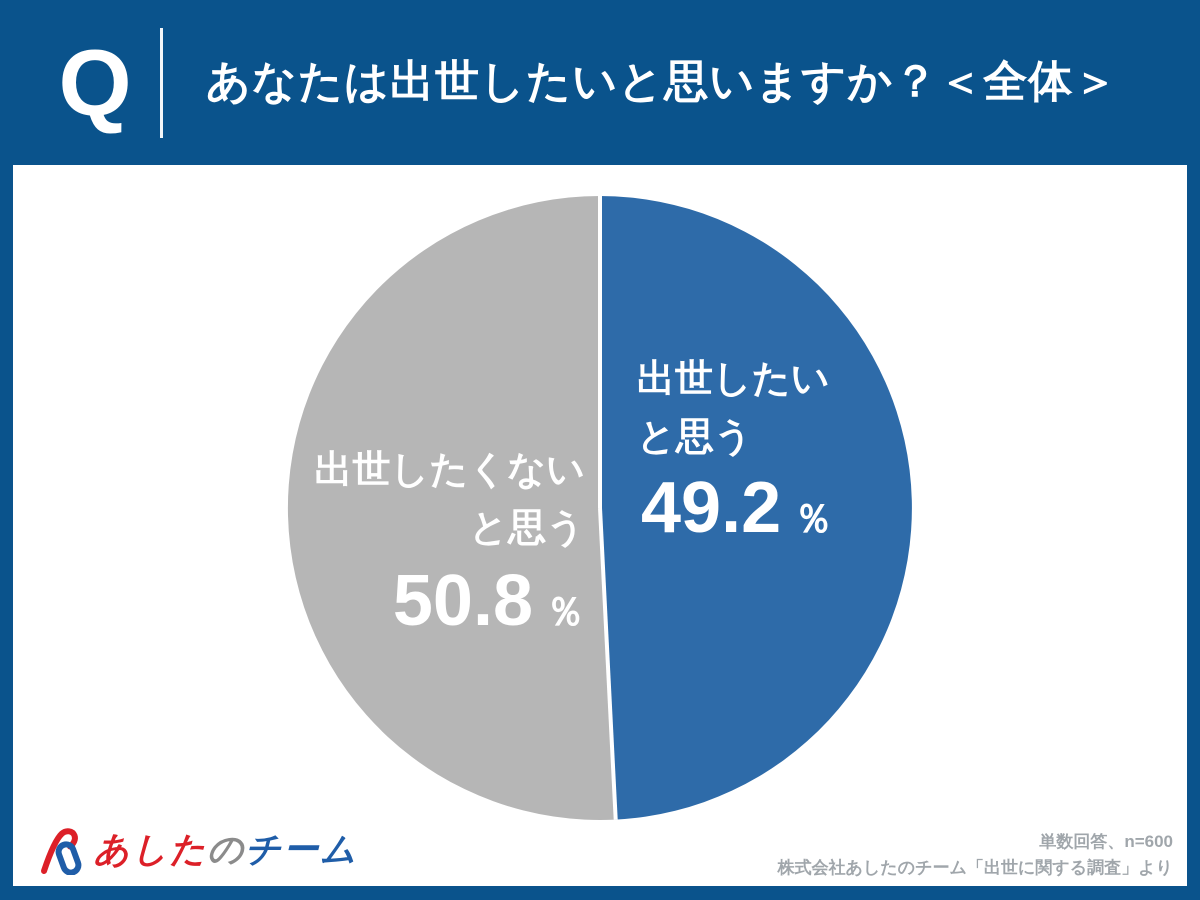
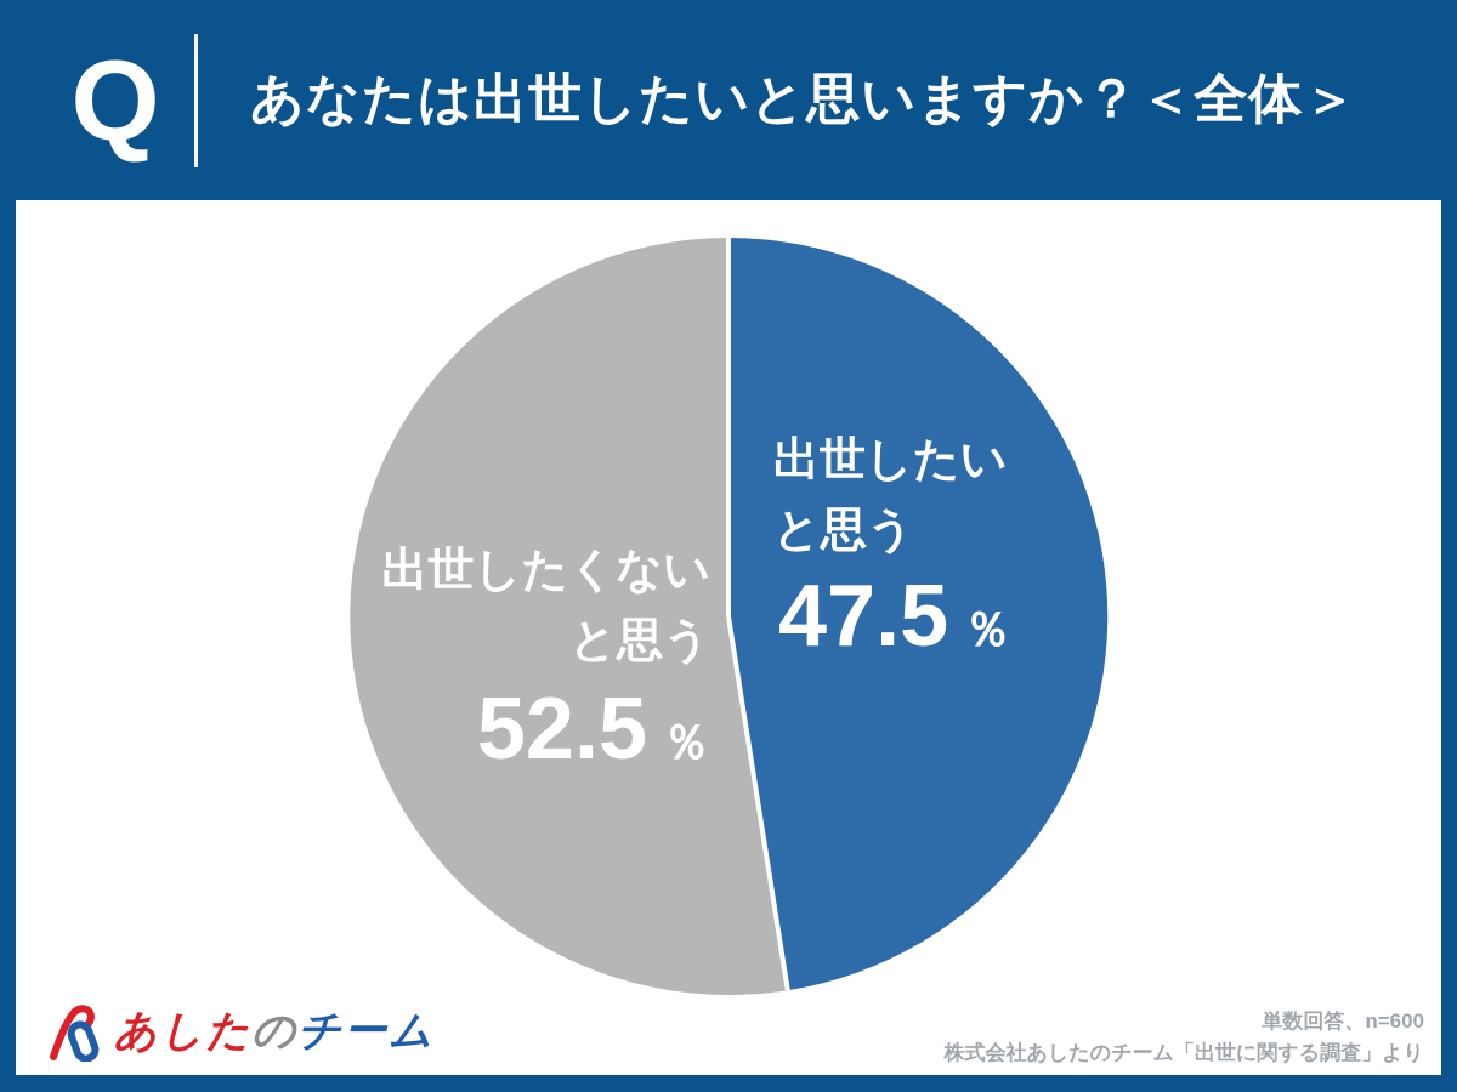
出世したいと思う: 49.2 -> 47.5
出世したくないと思う: 50.8 -> 52.5
